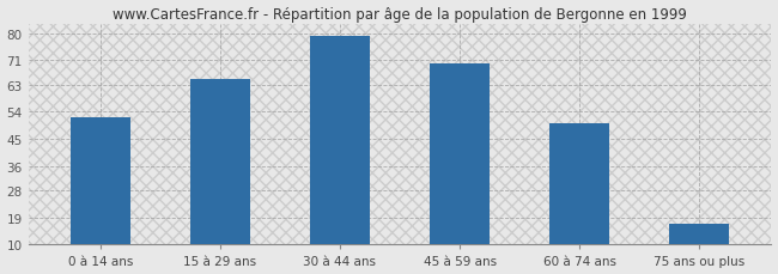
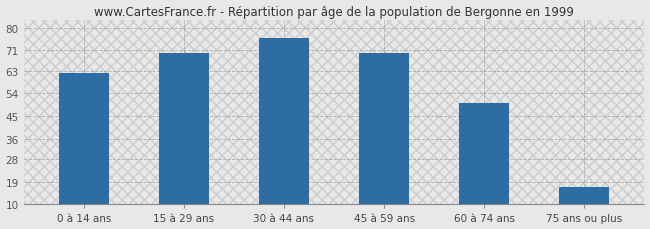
0 à 14 ans: 52 -> 62
15 à 29 ans: 65 -> 70
30 à 44 ans: 79 -> 76
